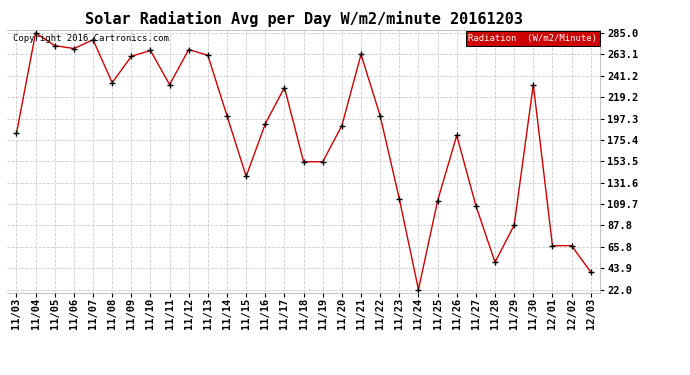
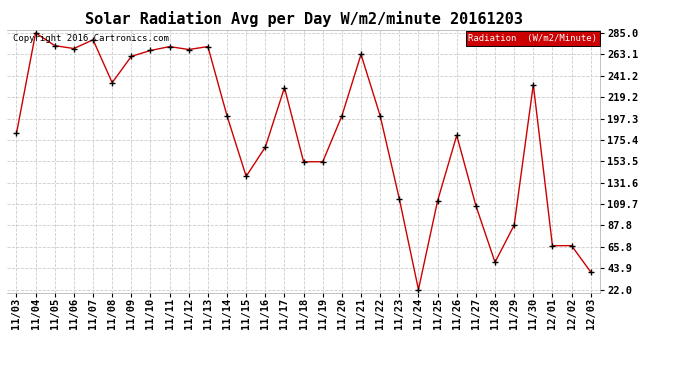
11/11: 232 -> 271
11/13: 262 -> 271
11/16: 192 -> 168
11/20: 190 -> 200
